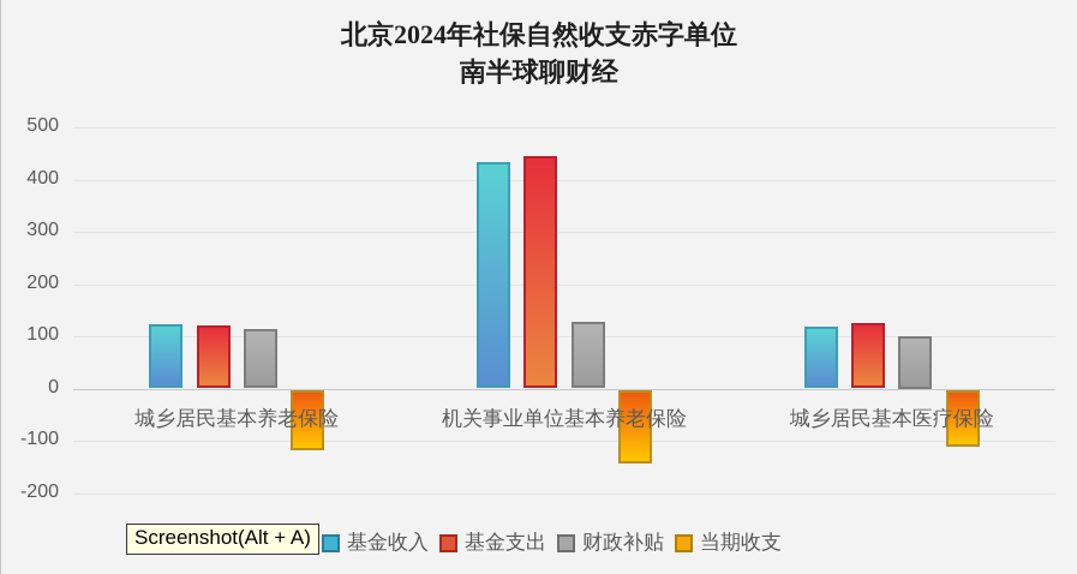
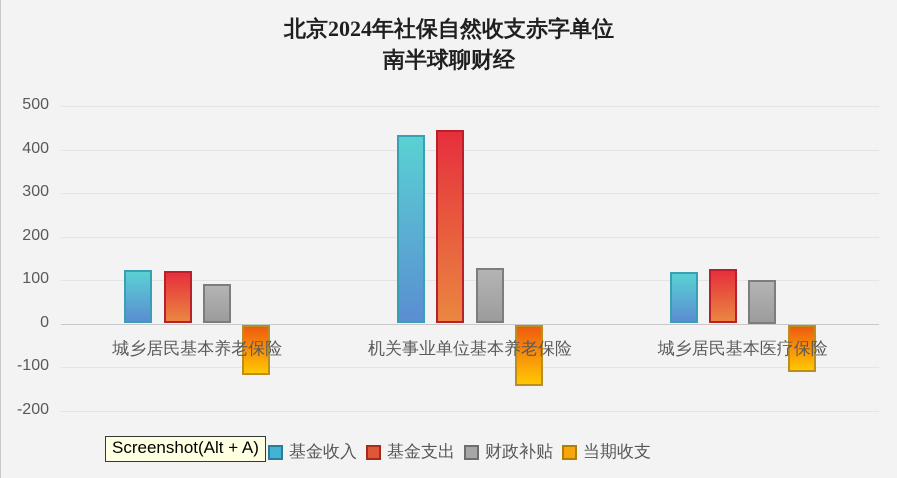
财政补贴/城乡居民基本养老保险: 110 -> 90
